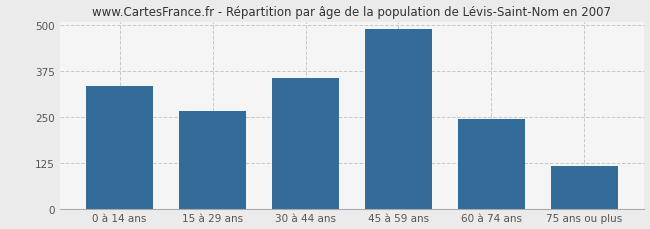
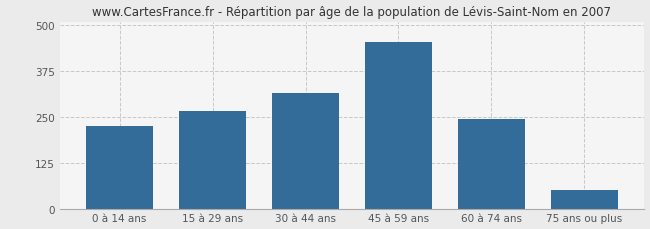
0 à 14 ans: 335 -> 225
30 à 44 ans: 355 -> 315
45 à 59 ans: 490 -> 455
75 ans ou plus: 115 -> 50
